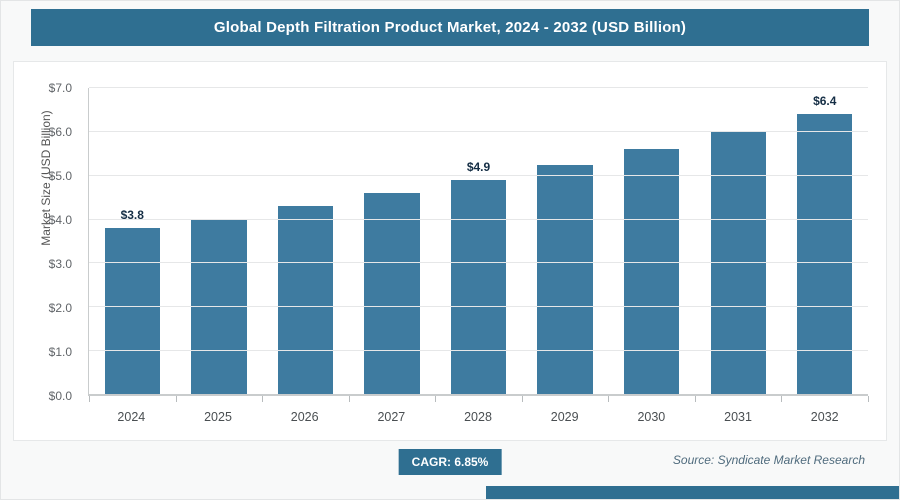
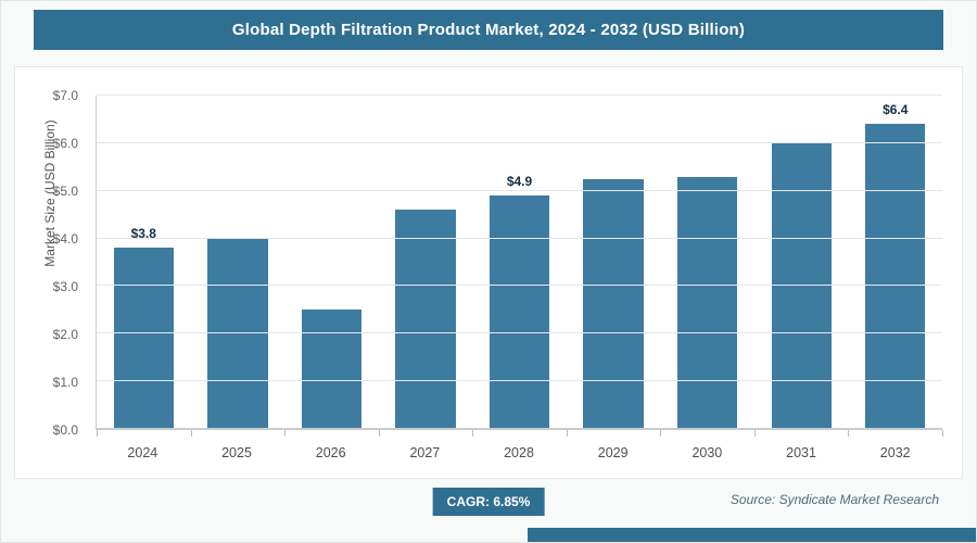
2026: $4.3 -> $2.5
2030: $5.6 -> $5.3
